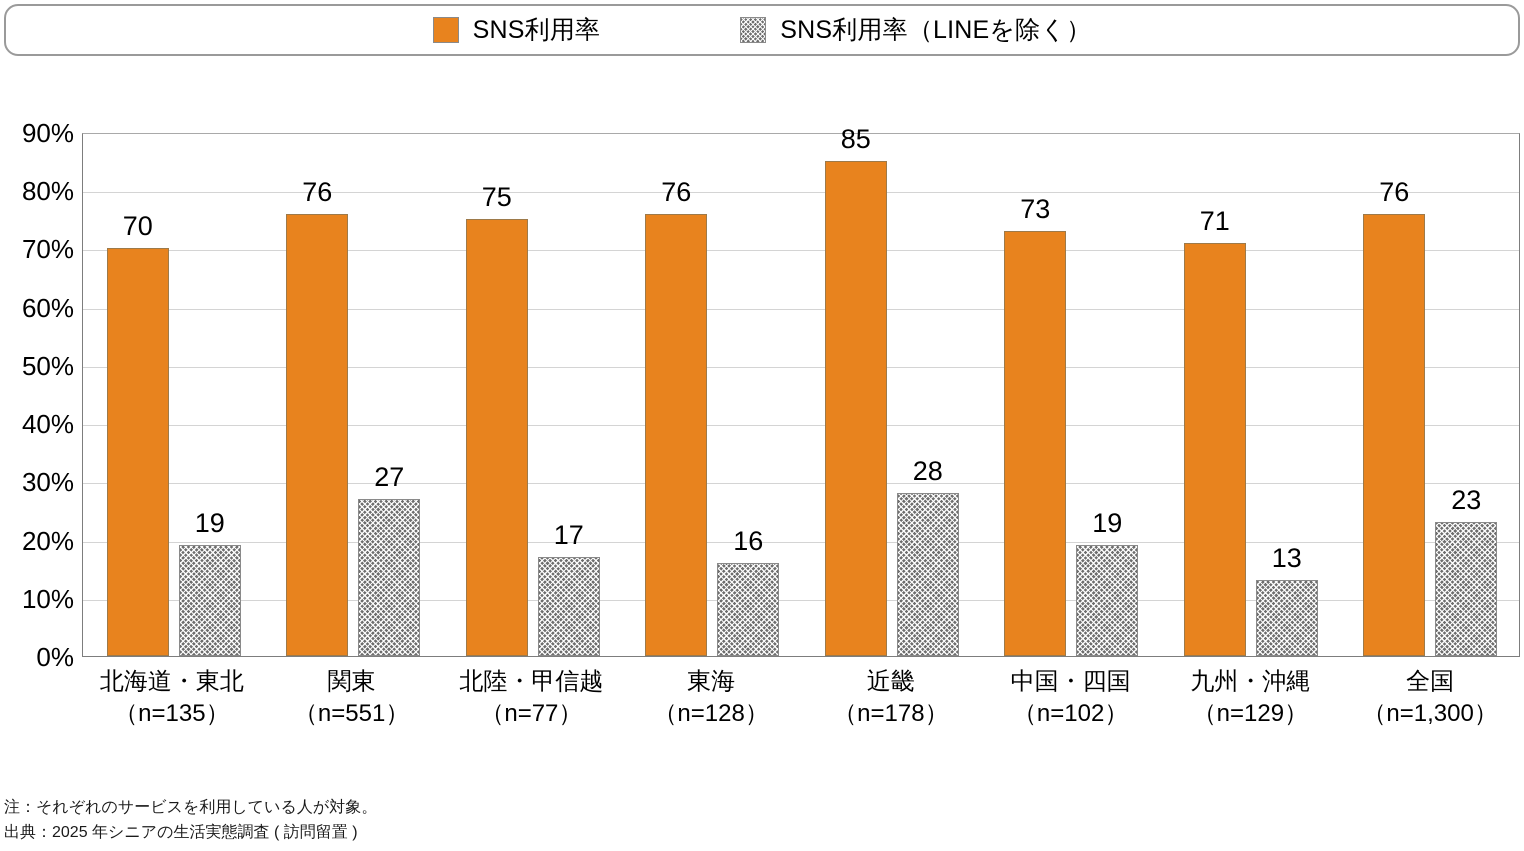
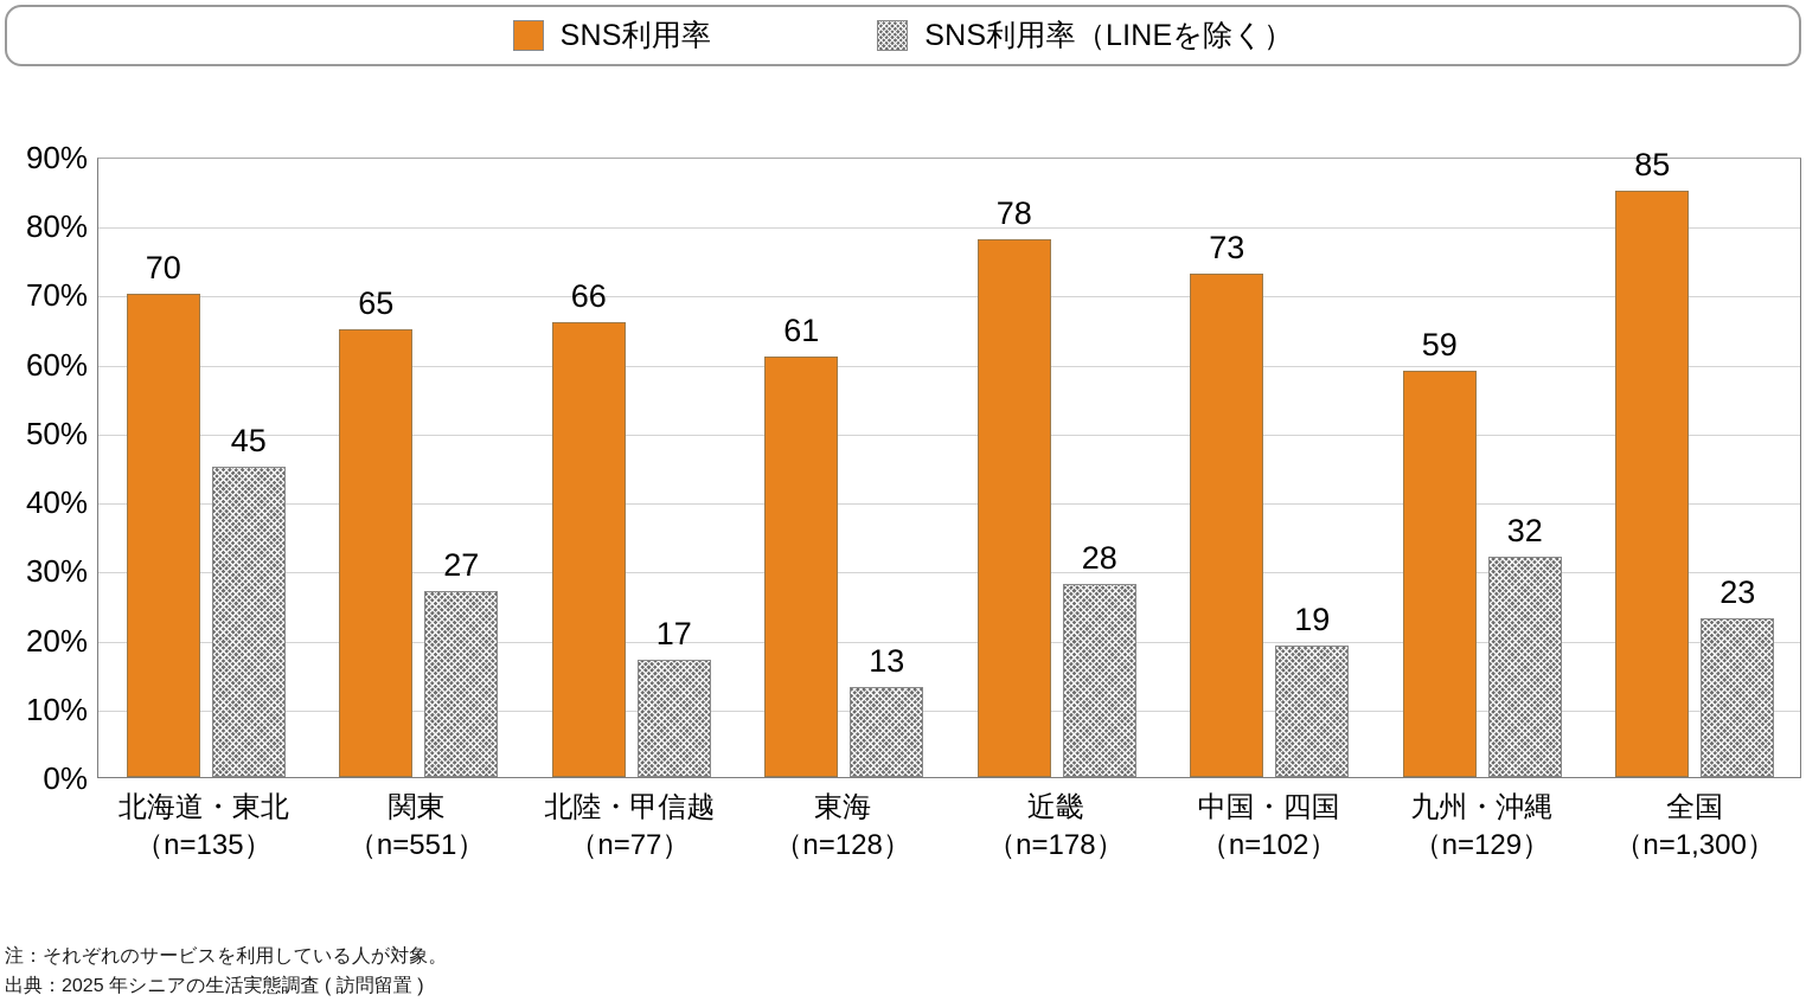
SNS利用率（LINEを除く）/北海道・東北: 19 -> 45
SNS利用率/関東: 76 -> 65
SNS利用率/北陸・甲信越: 75 -> 66
SNS利用率/東海: 76 -> 61
SNS利用率（LINEを除く）/東海: 16 -> 13
SNS利用率/近畿: 85 -> 78
SNS利用率/九州・沖縄: 71 -> 59
SNS利用率（LINEを除く）/九州・沖縄: 13 -> 32
SNS利用率/全国: 76 -> 85
